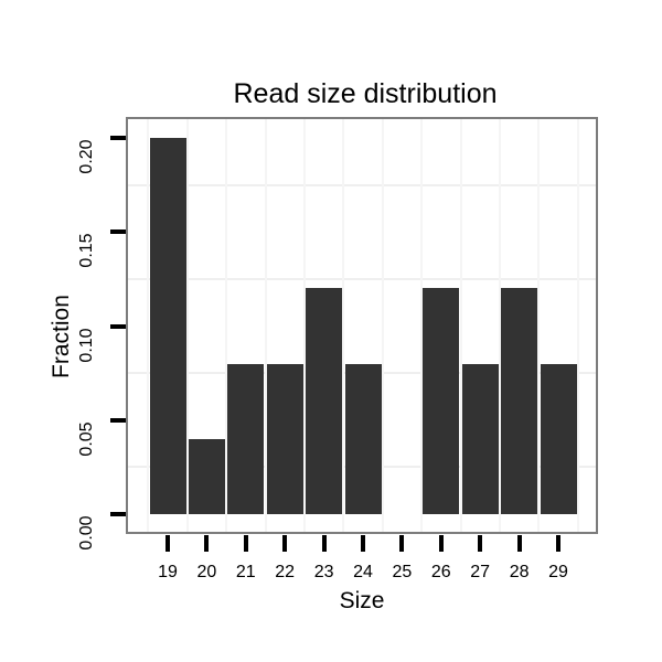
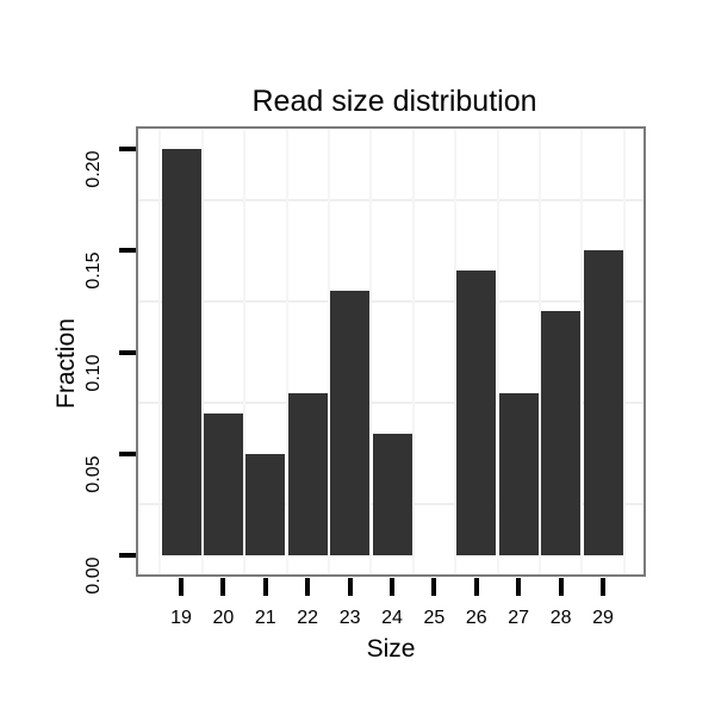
20: 0.04 -> 0.07
21: 0.08 -> 0.05
23: 0.12 -> 0.13
24: 0.08 -> 0.06
26: 0.12 -> 0.14
29: 0.08 -> 0.15
